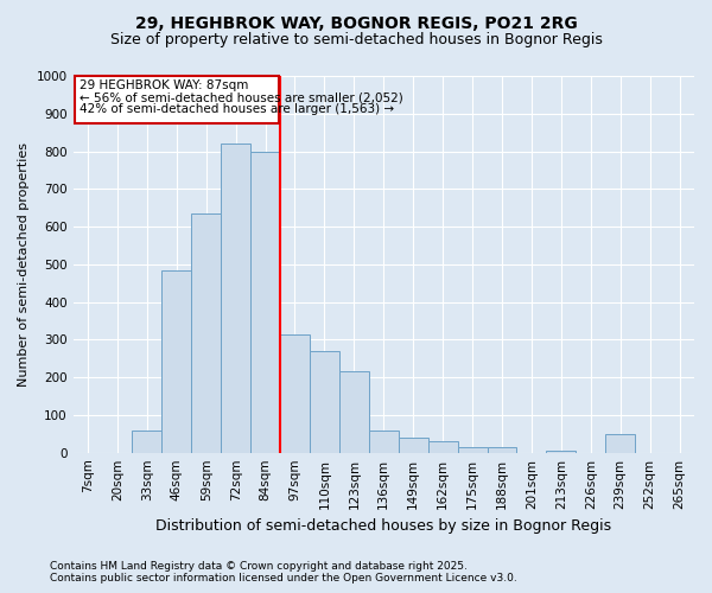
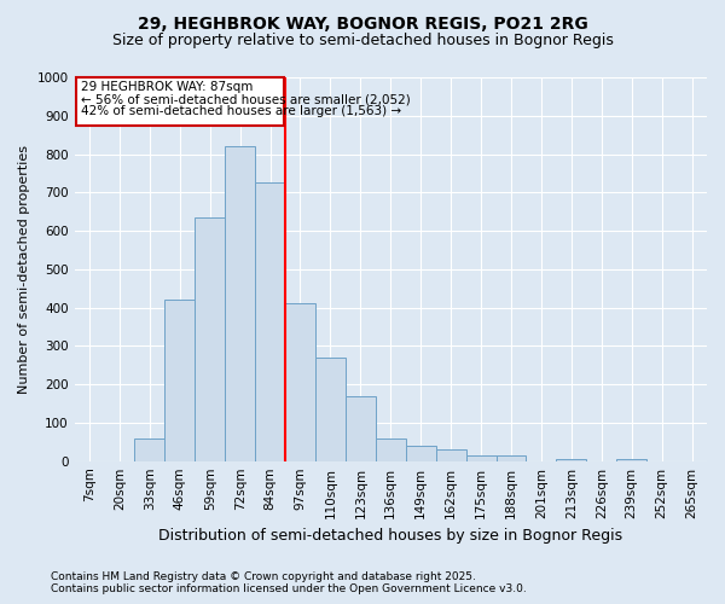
46sqm: 485 -> 420
84sqm: 800 -> 725
97sqm: 315 -> 410
123sqm: 215 -> 170
239sqm: 50 -> 5
